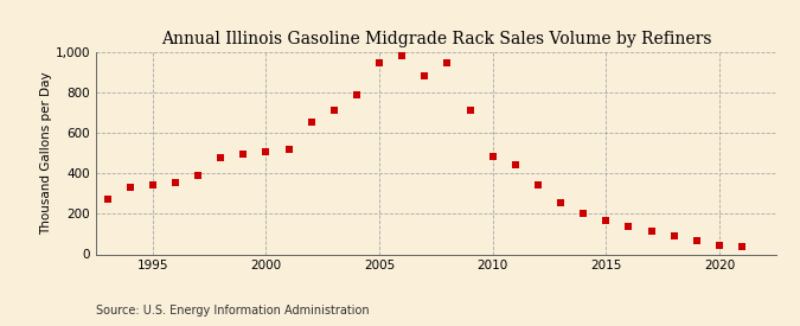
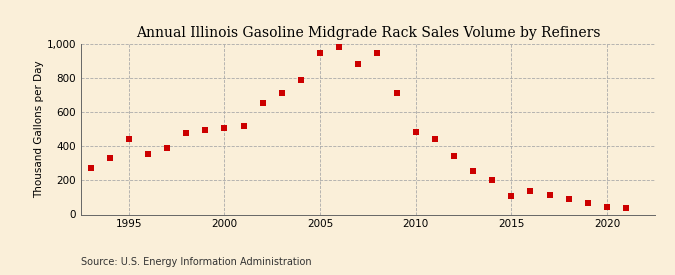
1995: 340 -> 440
2015: 160 -> 110
